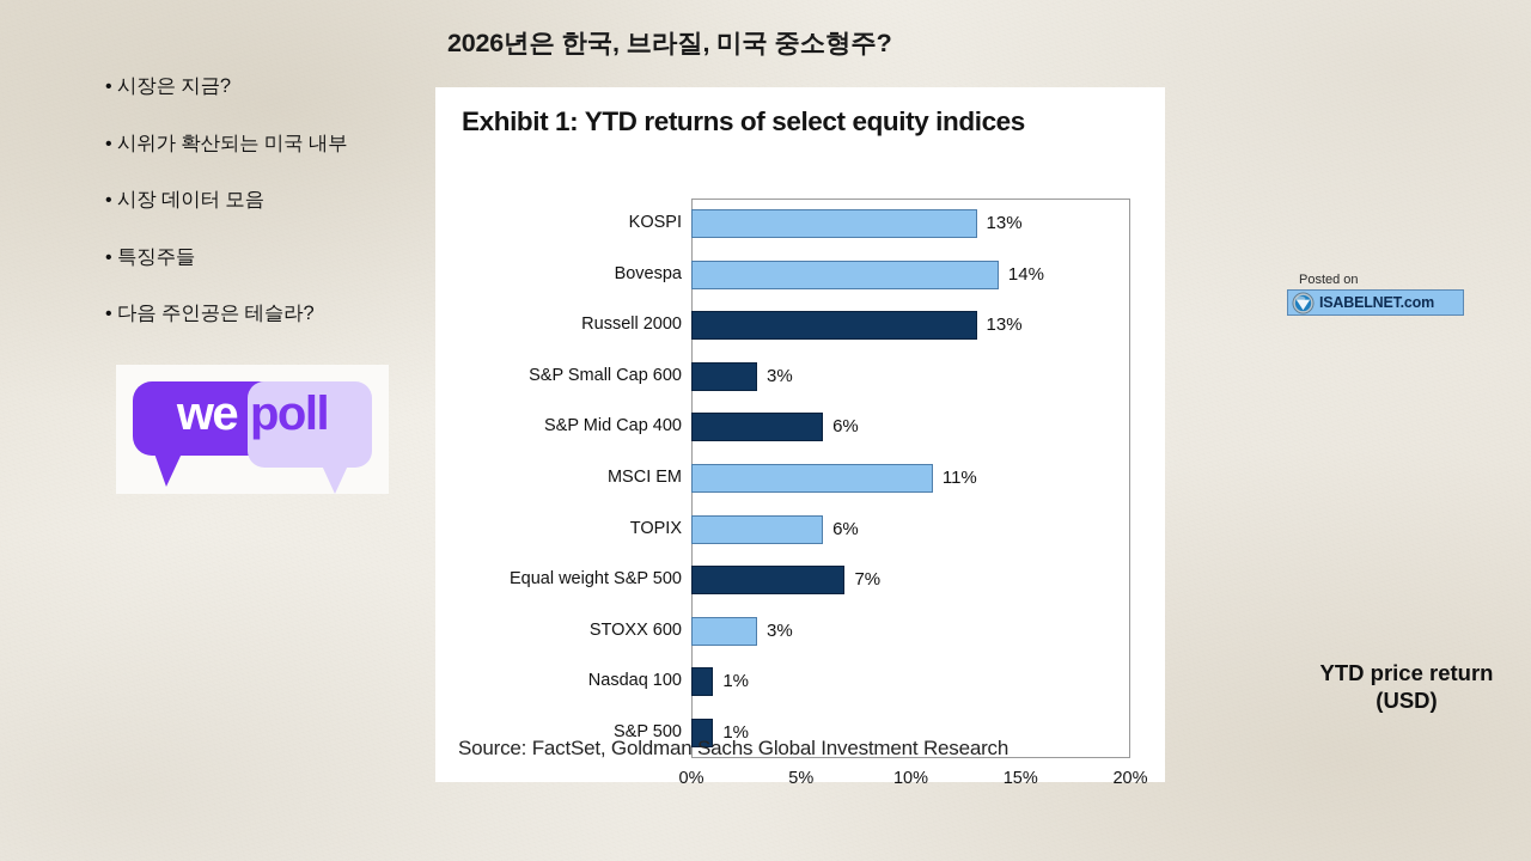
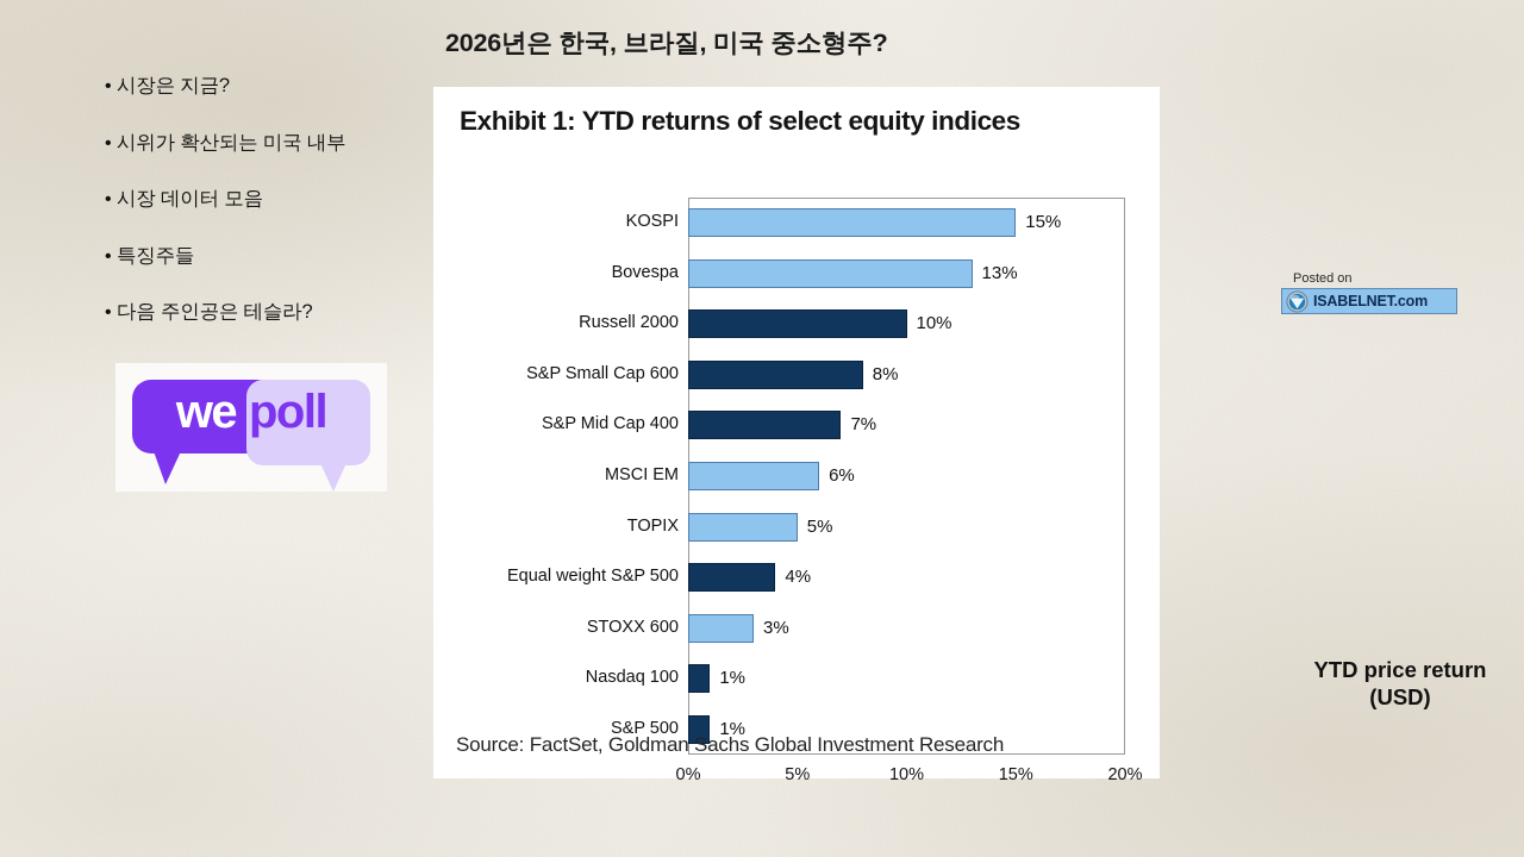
KOSPI: 13% -> 15%
Bovespa: 14% -> 13%
Russell 2000: 13% -> 10%
S&P Small Cap 600: 3% -> 8%
S&P Mid Cap 400: 6% -> 7%
MSCI EM: 11% -> 6%
TOPIX: 6% -> 5%
Equal weight S&P 500: 7% -> 4%
